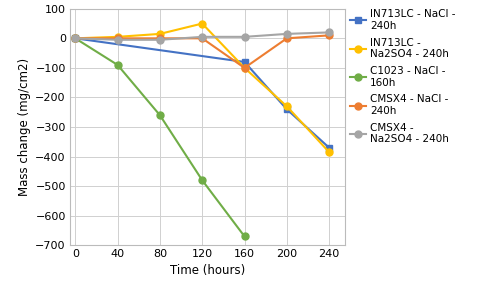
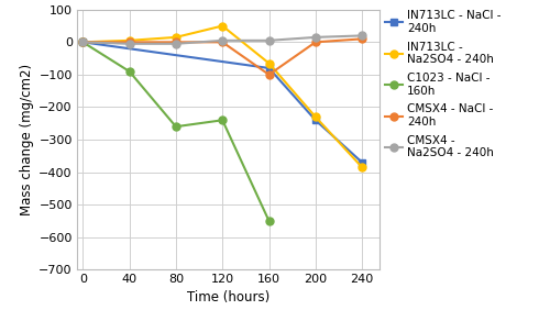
C1023 - NaCl - 160h/120: -480 -> -240
IN713LC - Na2SO4 - 240h/160: -100 -> -65
C1023 - NaCl - 160h/160: -670 -> -550
